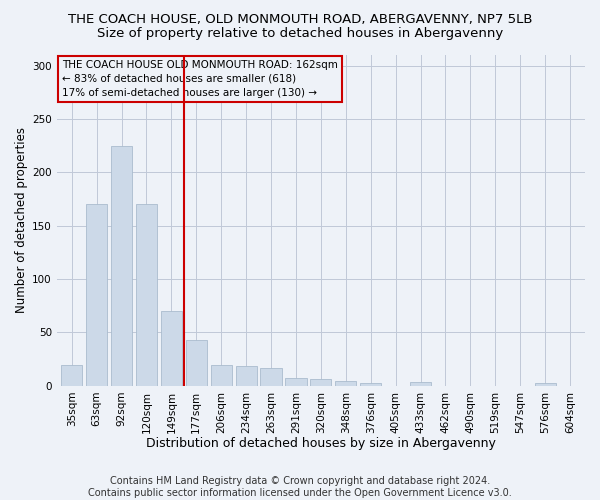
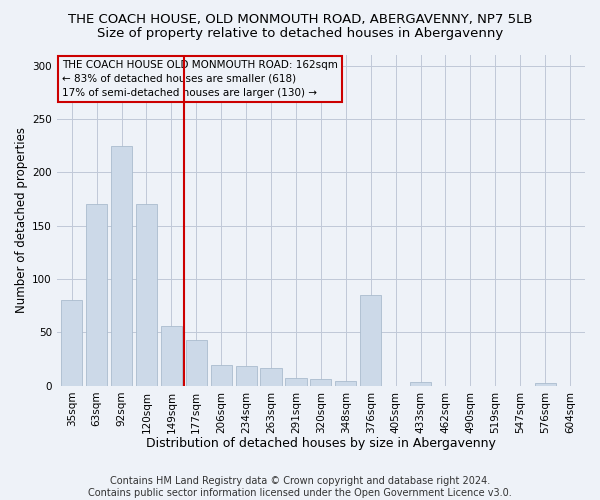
35sqm: 20 -> 80
149sqm: 70 -> 56
376sqm: 3 -> 85
